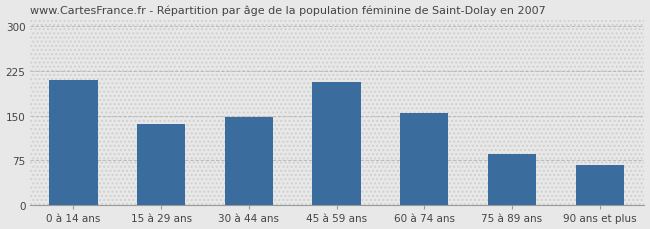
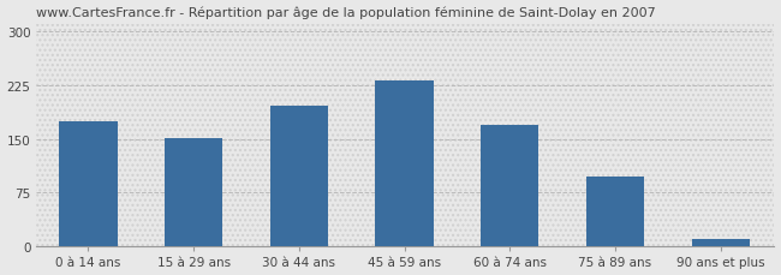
0 à 14 ans: 210 -> 175
15 à 29 ans: 136 -> 151
30 à 44 ans: 148 -> 196
45 à 59 ans: 206 -> 232
60 à 74 ans: 154 -> 170
75 à 89 ans: 86 -> 97
90 ans et plus: 68 -> 10
